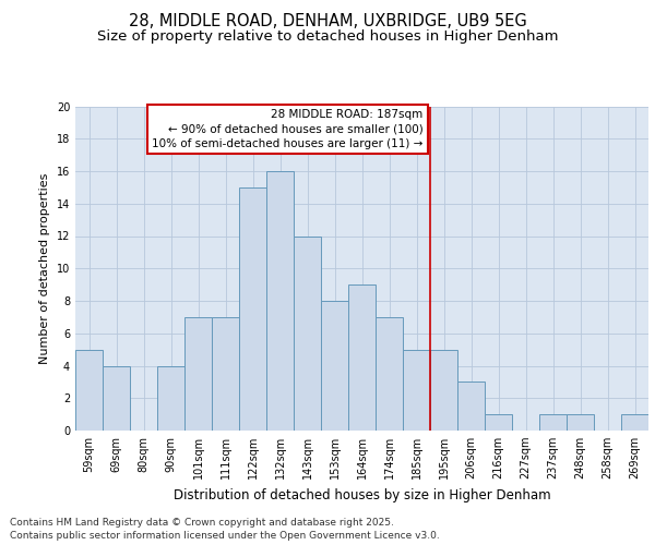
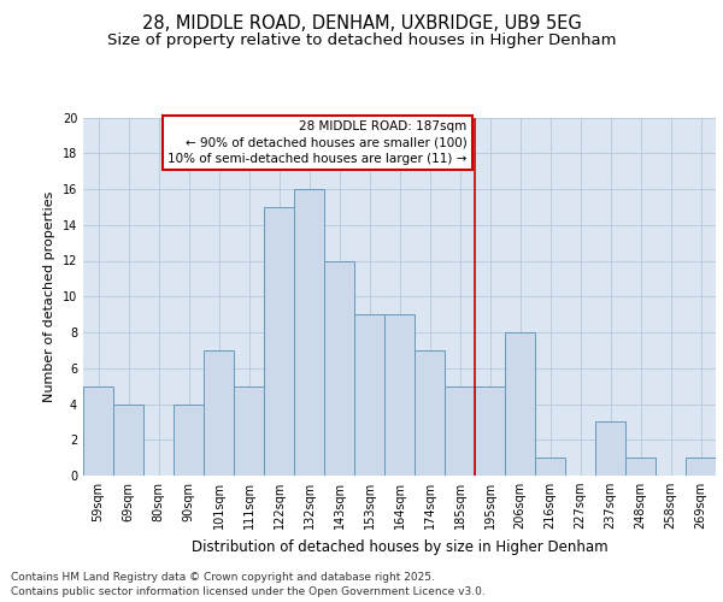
111sqm: 7 -> 5
153sqm: 8 -> 9
206sqm: 3 -> 8
237sqm: 1 -> 3
